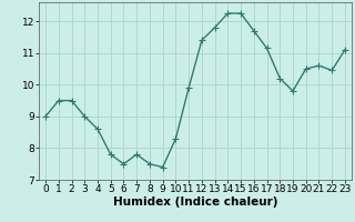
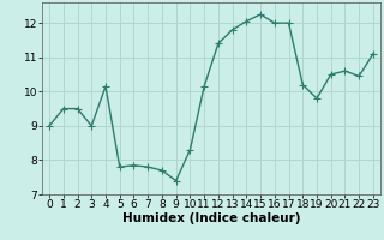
4: 8.60 -> 10.15
6: 7.50 -> 7.85
8: 7.50 -> 7.70
11: 9.90 -> 10.15
14: 12.25 -> 12.05
16: 11.70 -> 12.00
17: 11.15 -> 12.00
